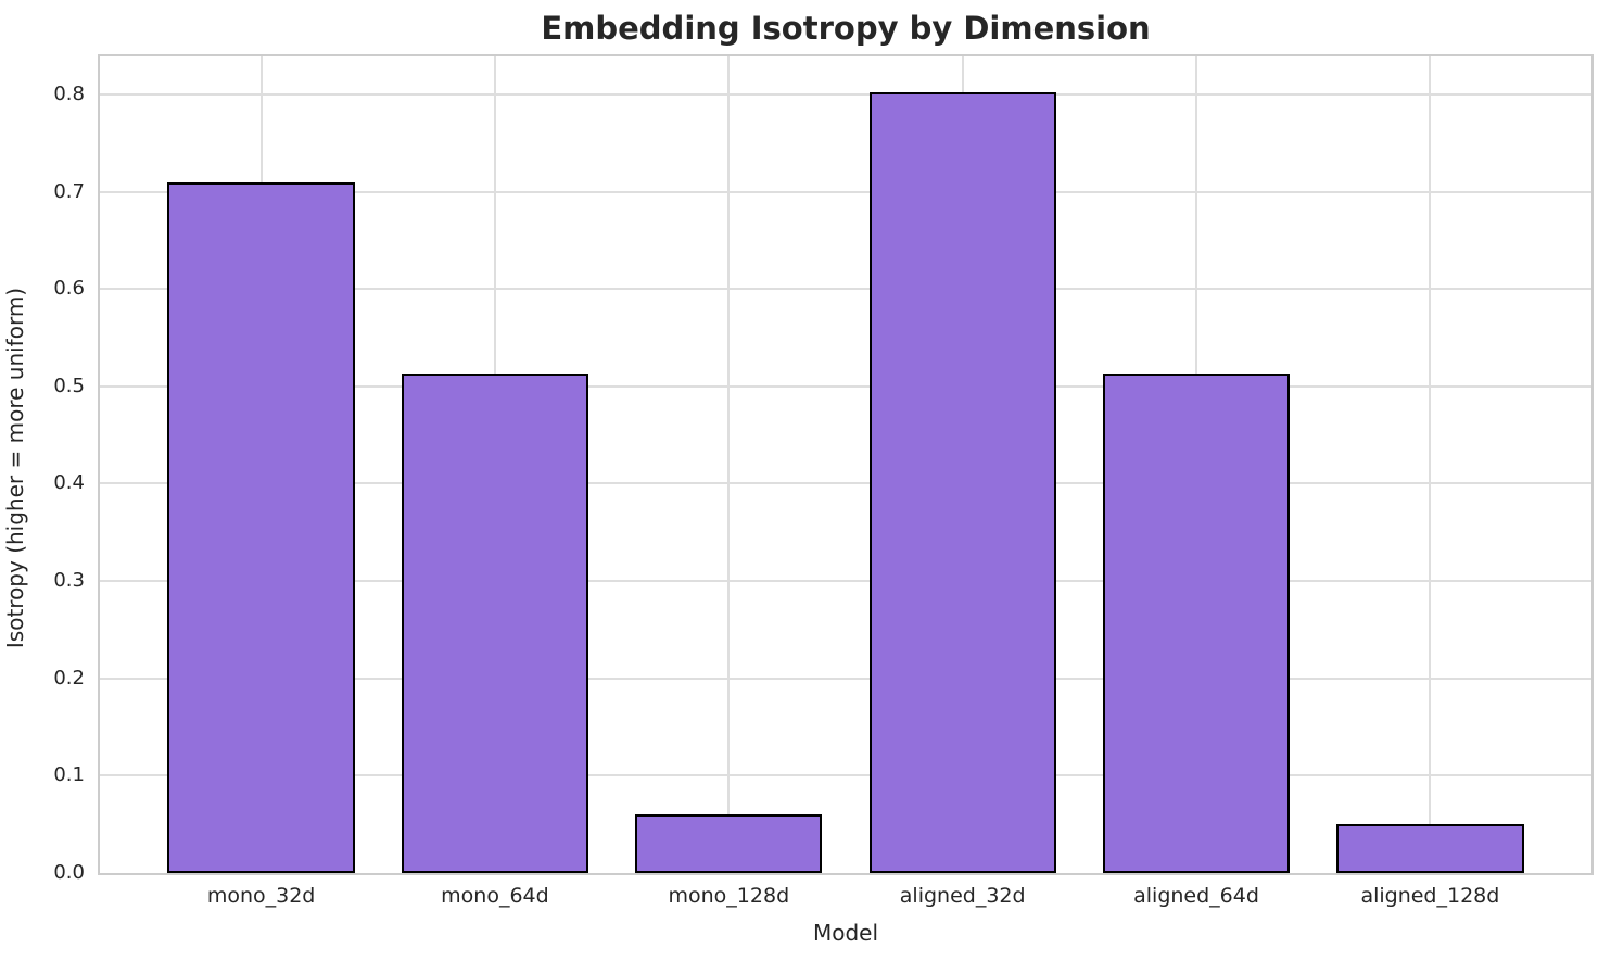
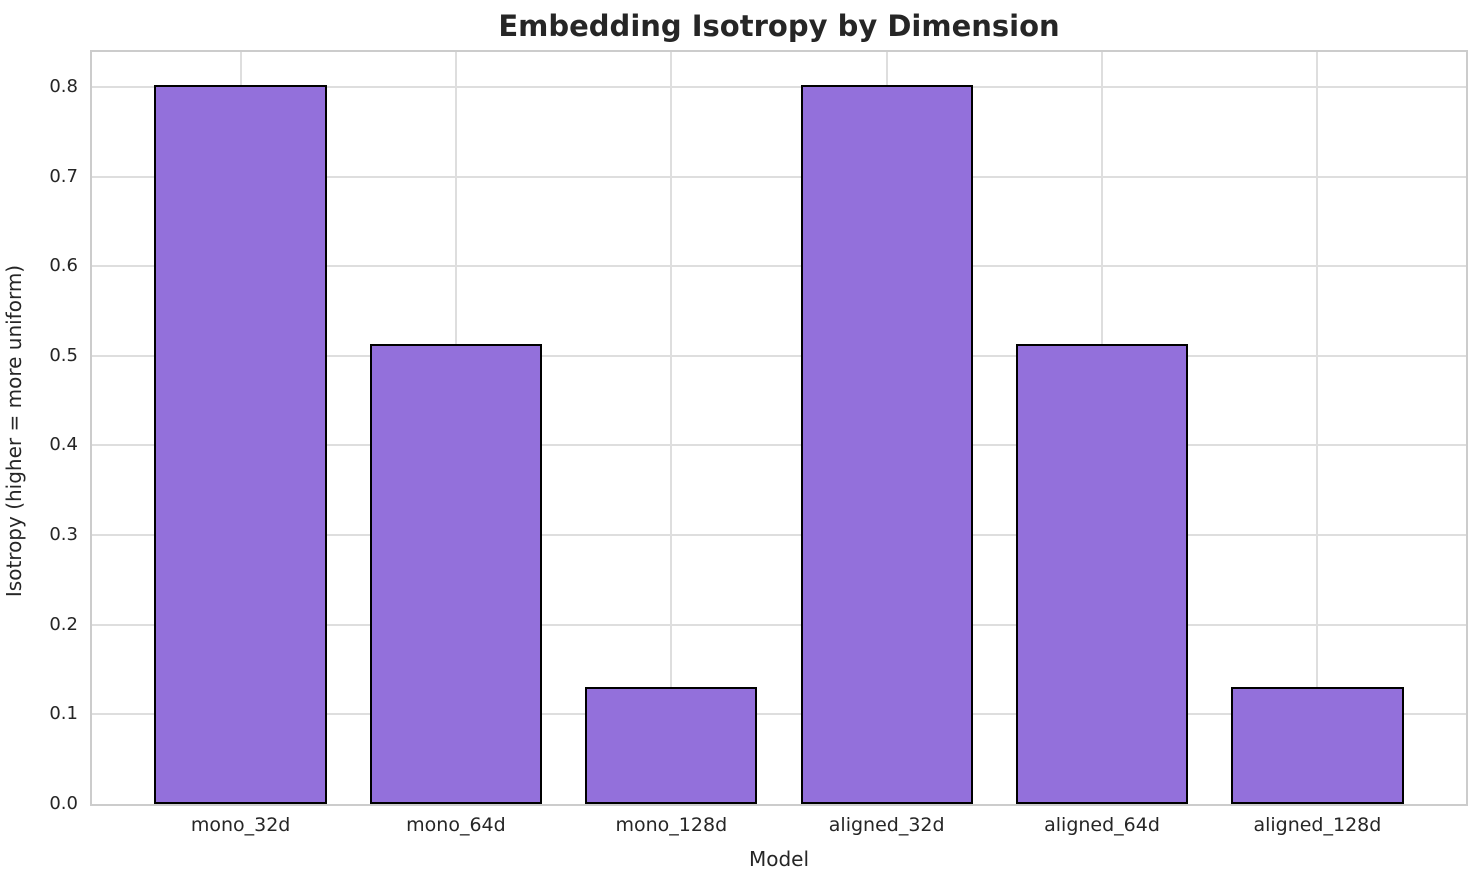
mono_32d: 0.71 -> 0.80
mono_128d: 0.06 -> 0.13
aligned_128d: 0.05 -> 0.13
